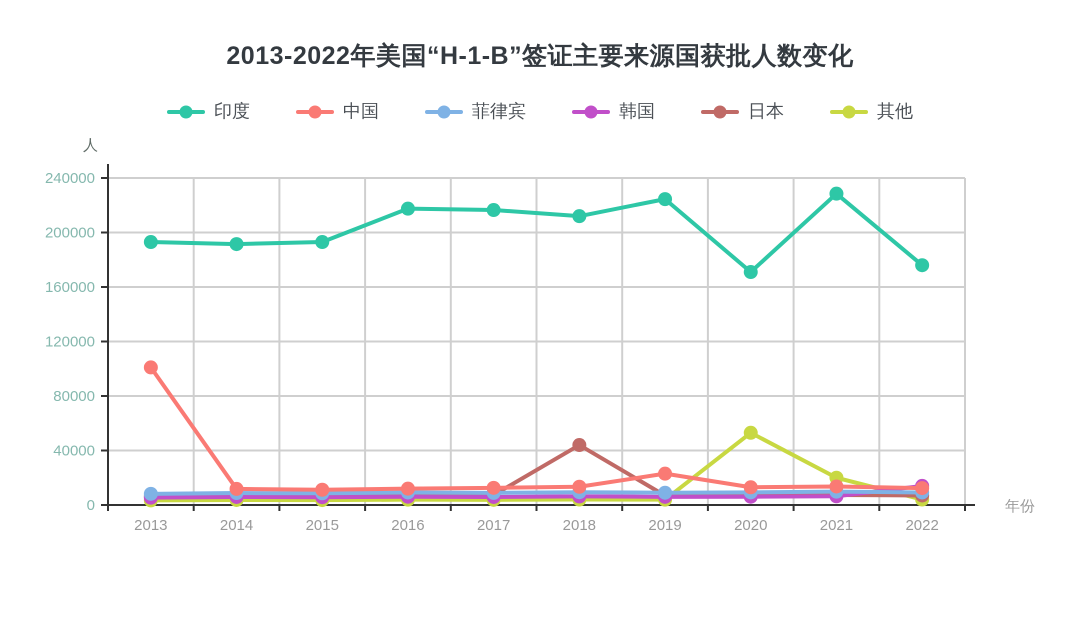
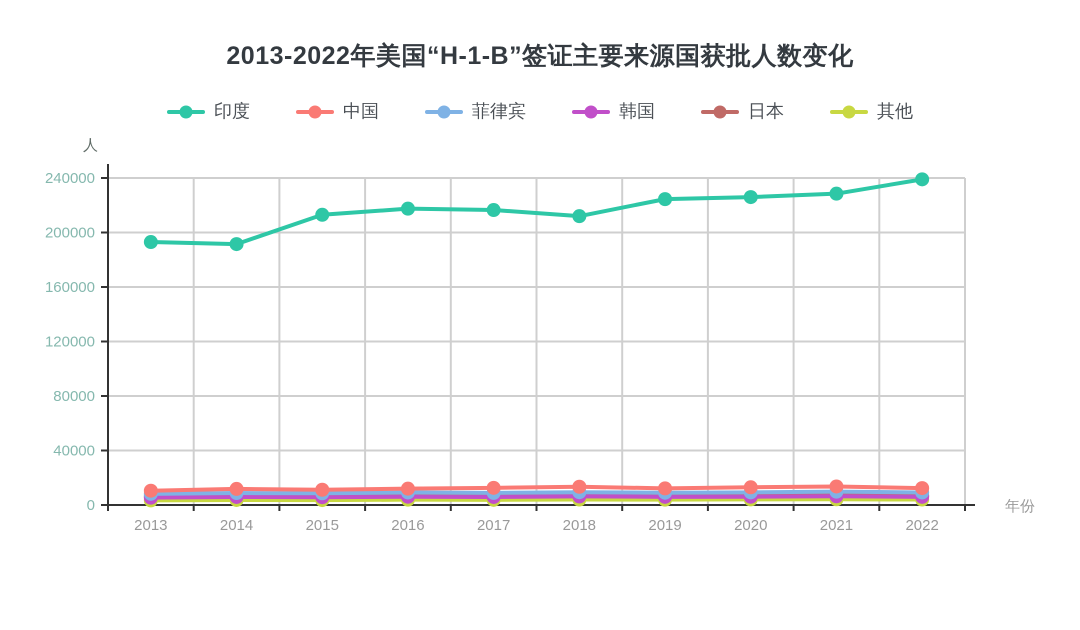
中国/2013: 101000 -> 10000
印度/2015: 193000 -> 213000
日本/2018: 44000 -> 7000
中国/2019: 23000 -> 12000
印度/2020: 171000 -> 226000
其他/2020: 53000 -> 4000
其他/2021: 20000 -> 4000
印度/2022: 176000 -> 239000
韩国/2022: 14000 -> 6000
